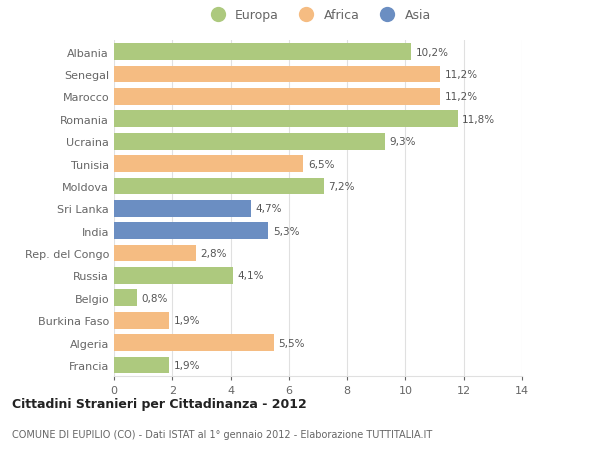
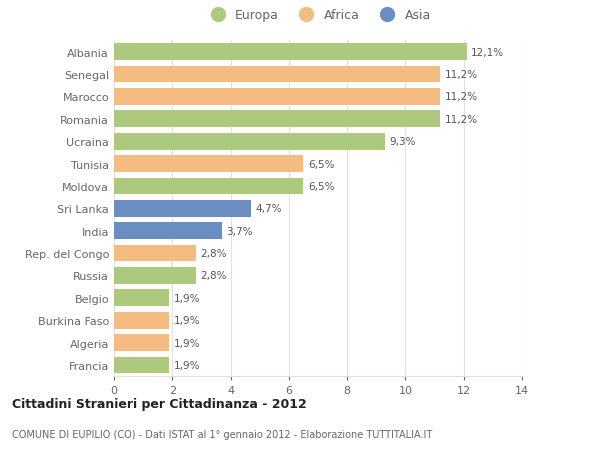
Albania: 10,2% -> 12,1%
Romania: 11,8% -> 11,2%
Moldova: 7,2% -> 6,5%
India: 5,3% -> 3,7%
Russia: 4,1% -> 2,8%
Belgio: 0,8% -> 1,9%
Algeria: 5,5% -> 1,9%
